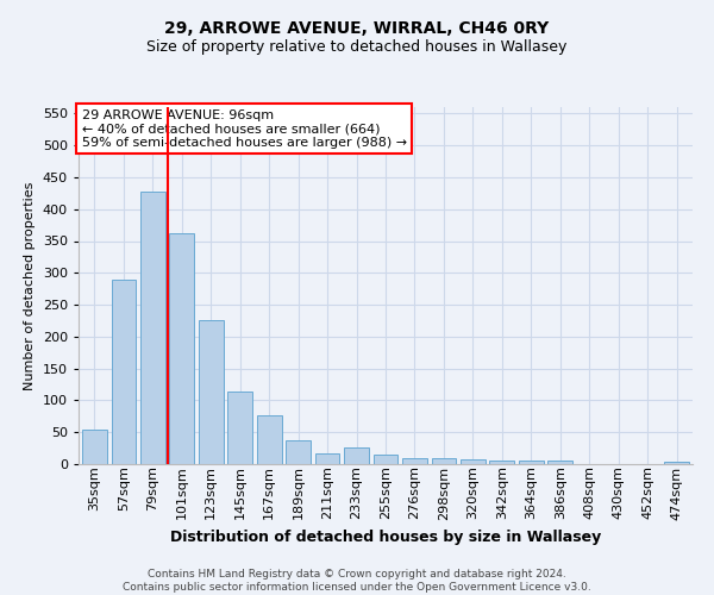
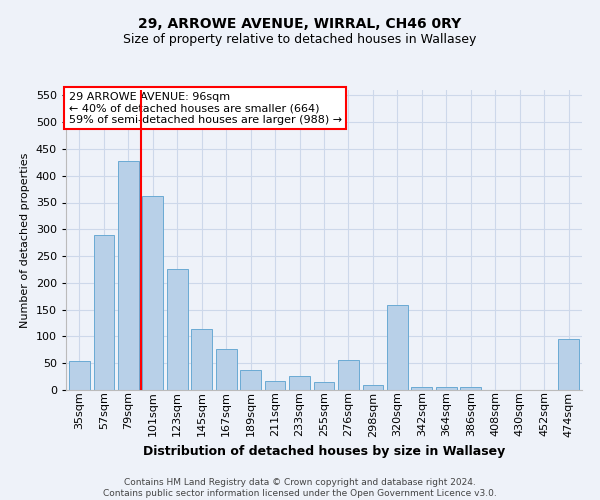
276sqm: 10 -> 56
320sqm: 8 -> 158
474sqm: 4 -> 96
